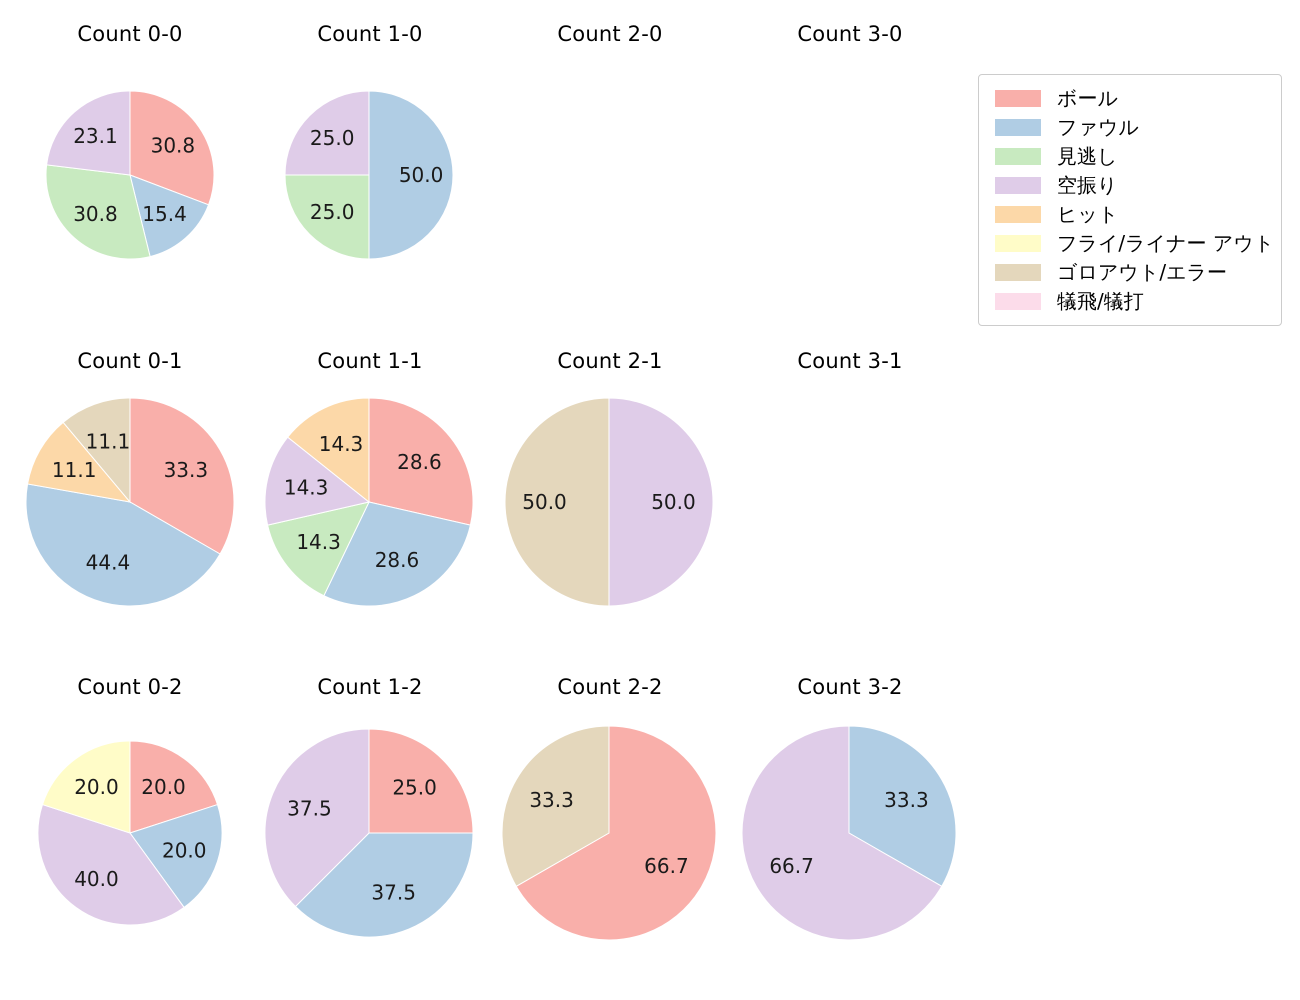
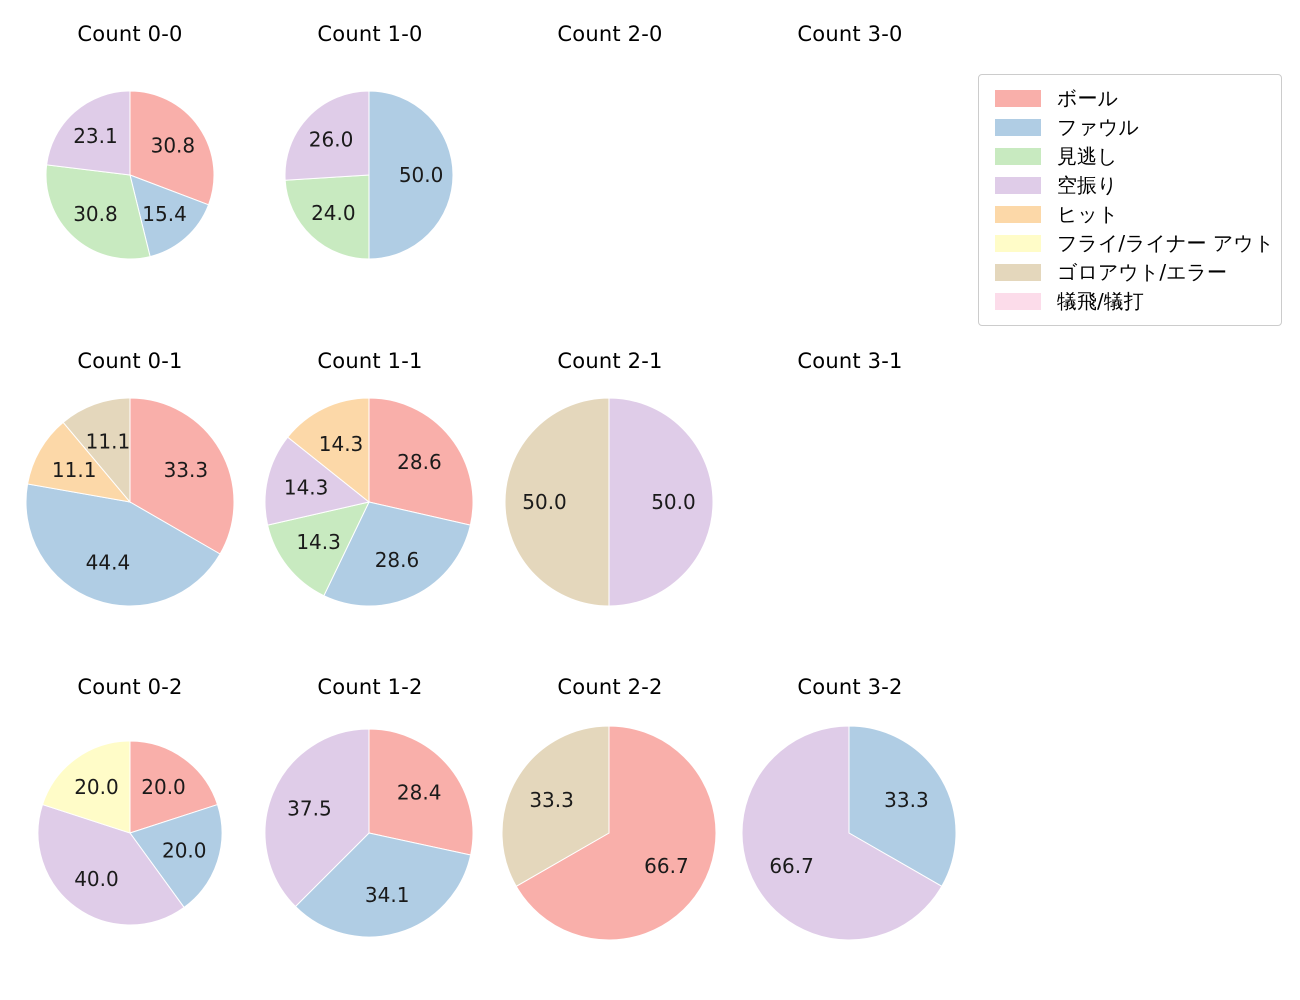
Count 1-0/見逃し: 25.0 -> 24.0
Count 1-0/空振り: 25.0 -> 26.0
Count 1-2/ボール: 25.0 -> 28.4
Count 1-2/ファウル: 37.5 -> 34.1
